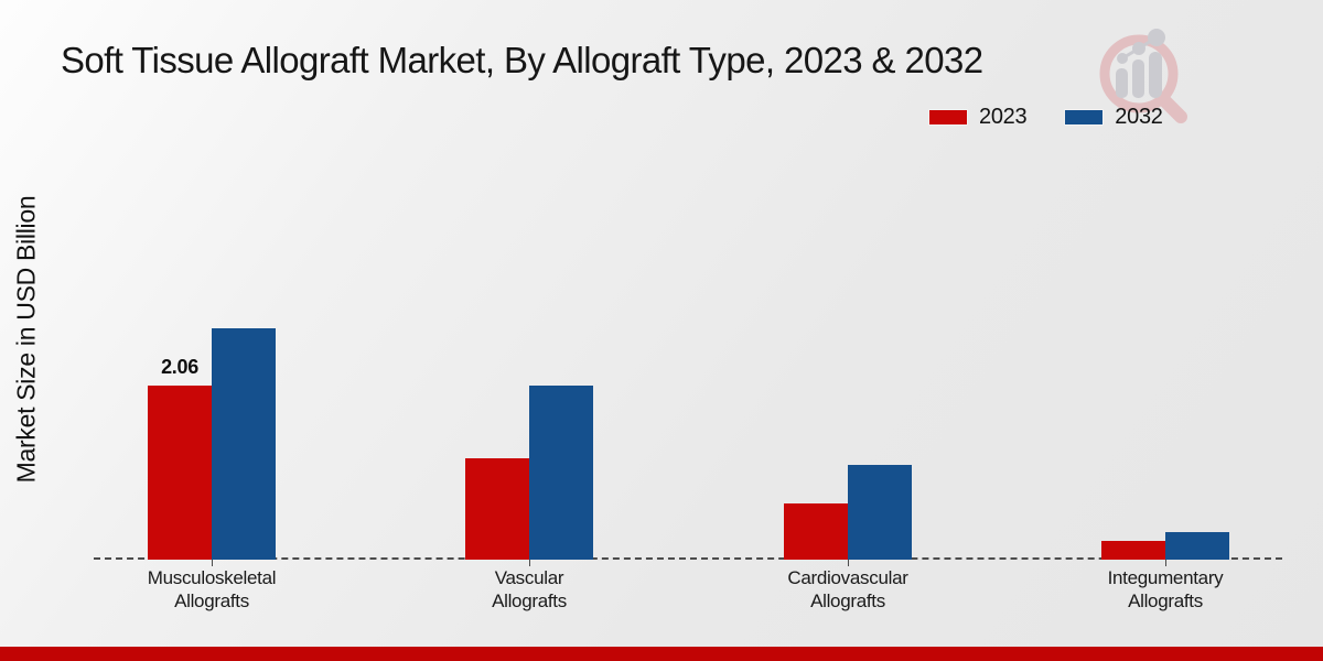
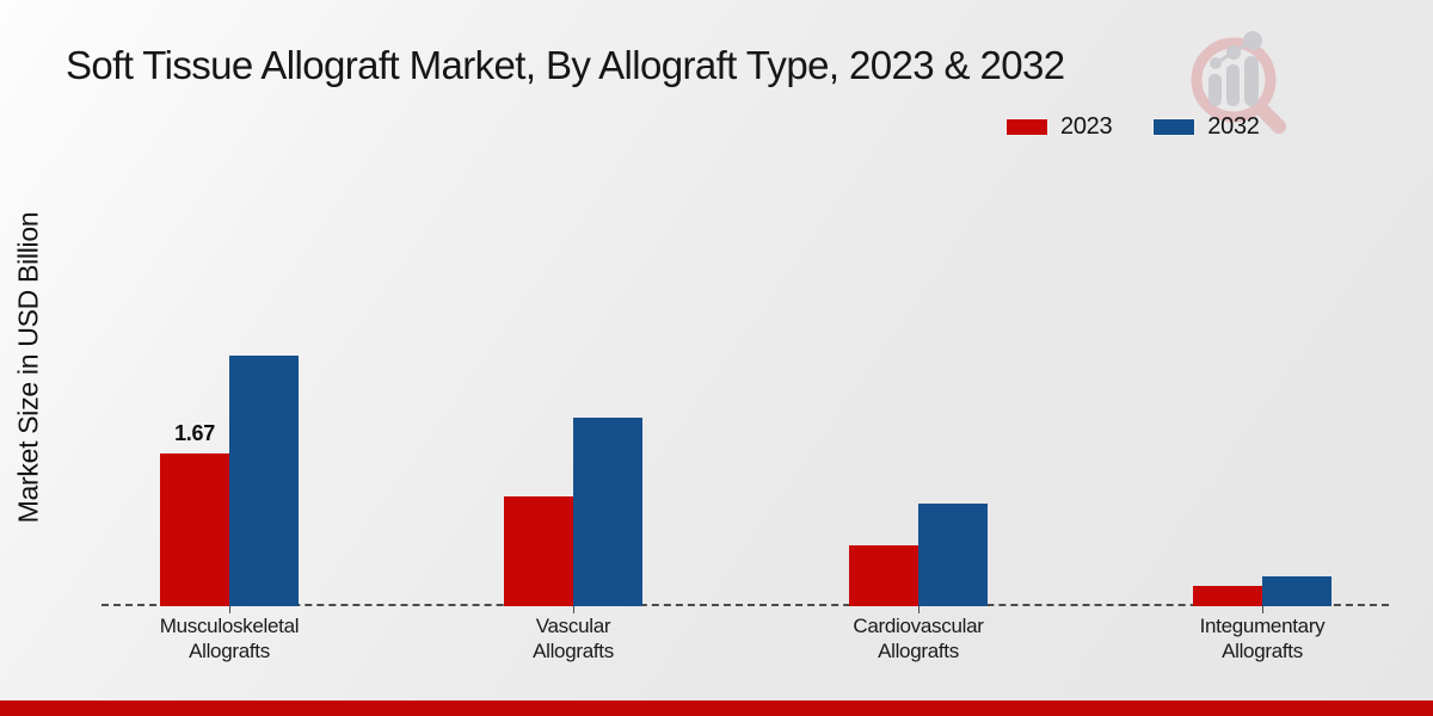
2023/Musculoskeletal Allografts: 2.06 -> 1.67
